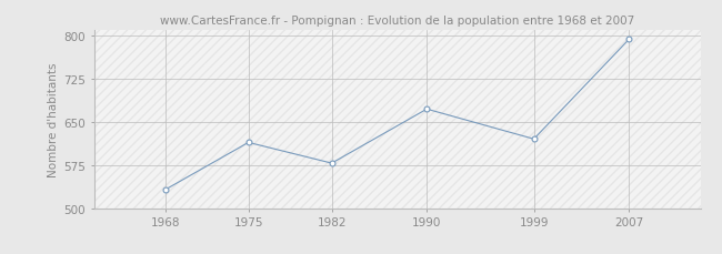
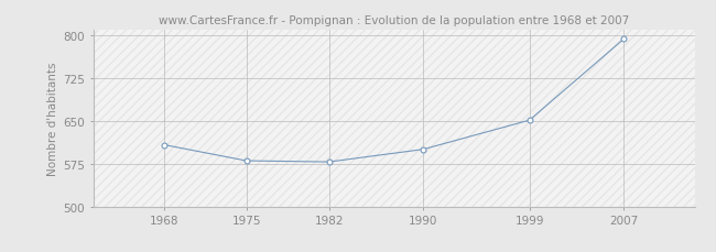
1968: 532 -> 608
1975: 614 -> 580
1990: 672 -> 600
1999: 620 -> 651
